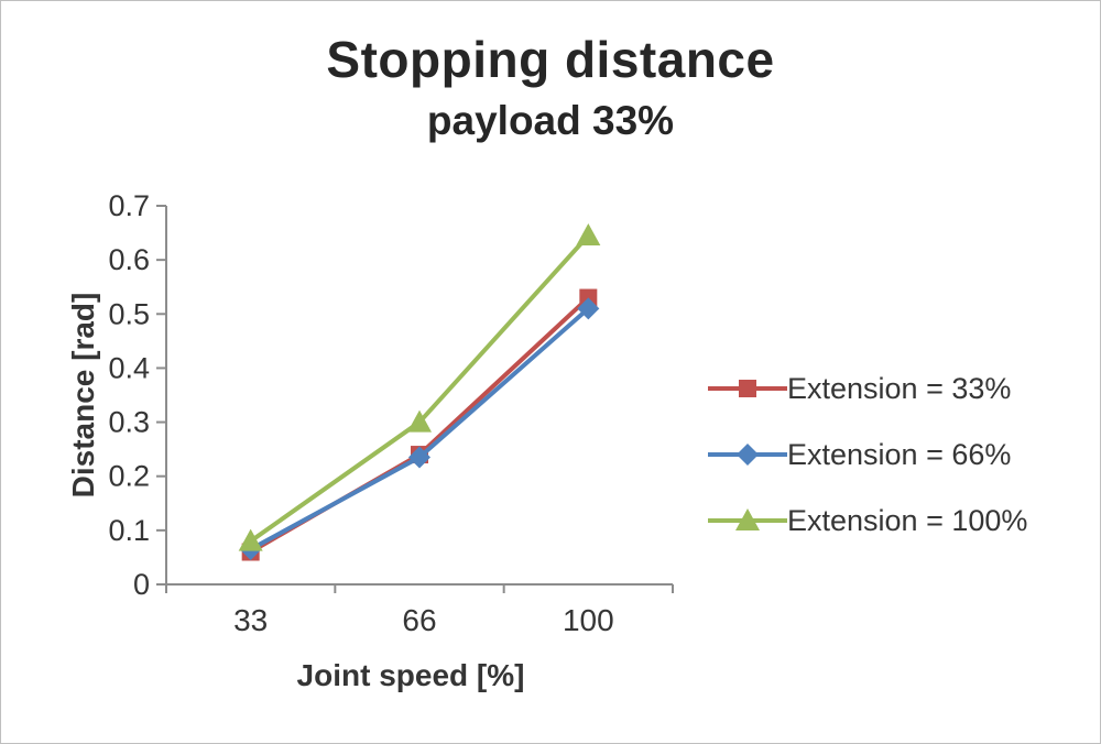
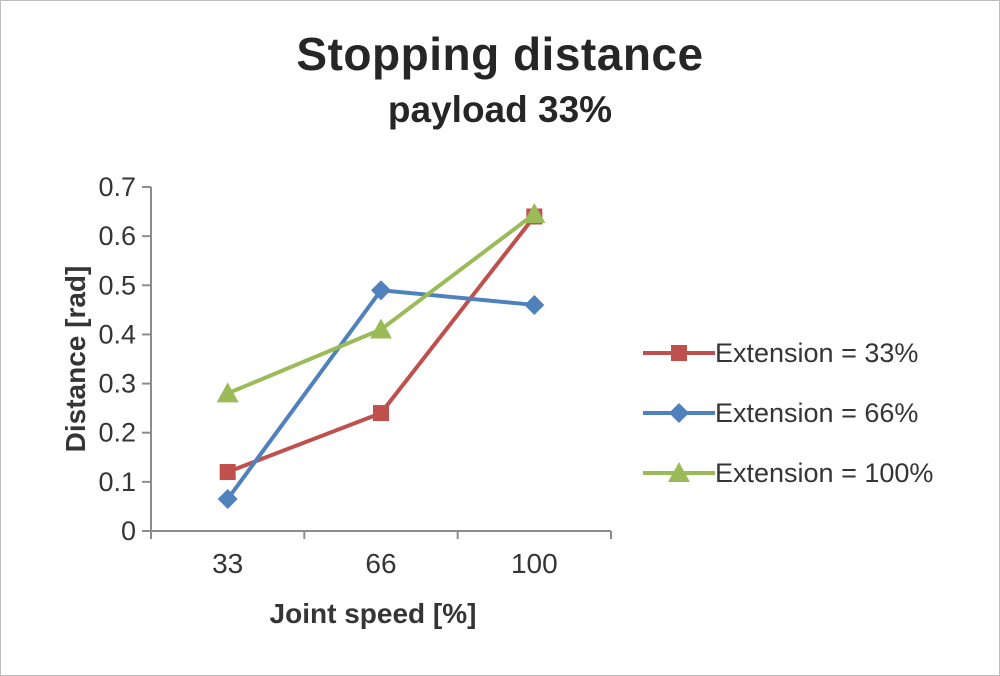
Extension = 33%/33: 0.06 -> 0.12
Extension = 100%/33: 0.08 -> 0.28
Extension = 66%/66: 0.23 -> 0.49
Extension = 100%/66: 0.30 -> 0.41
Extension = 33%/100: 0.53 -> 0.64
Extension = 66%/100: 0.51 -> 0.46
